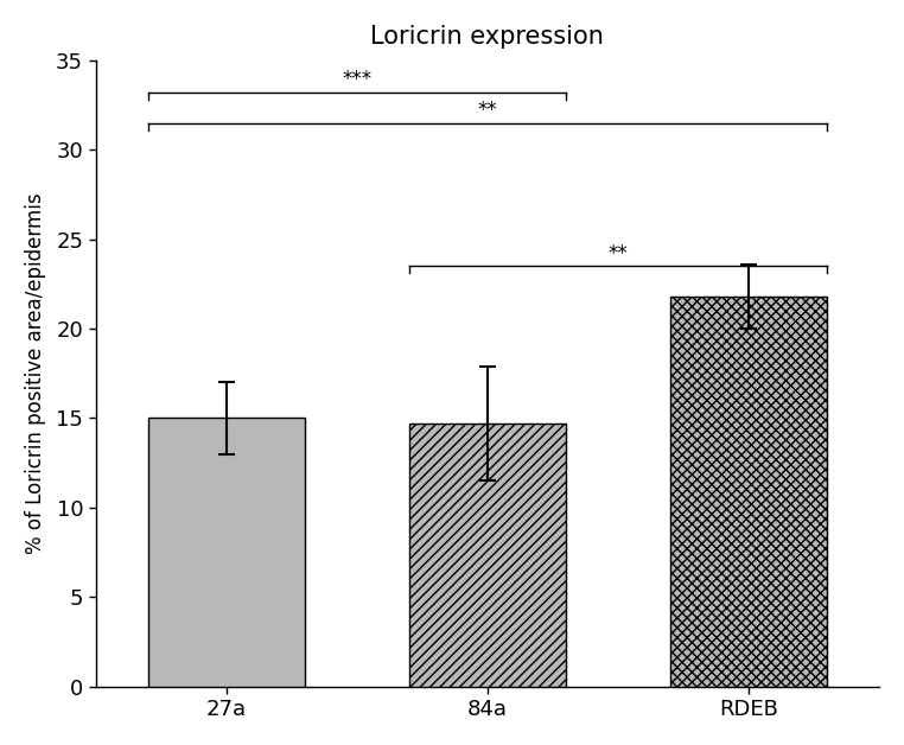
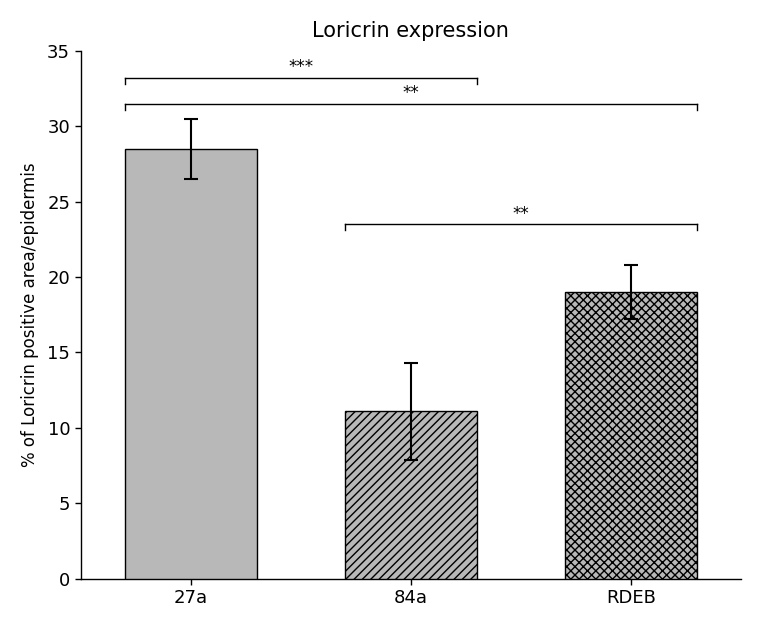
27a: 15.0 -> 28.5
84a: 14.7 -> 11.1
RDEB: 21.8 -> 19.0
